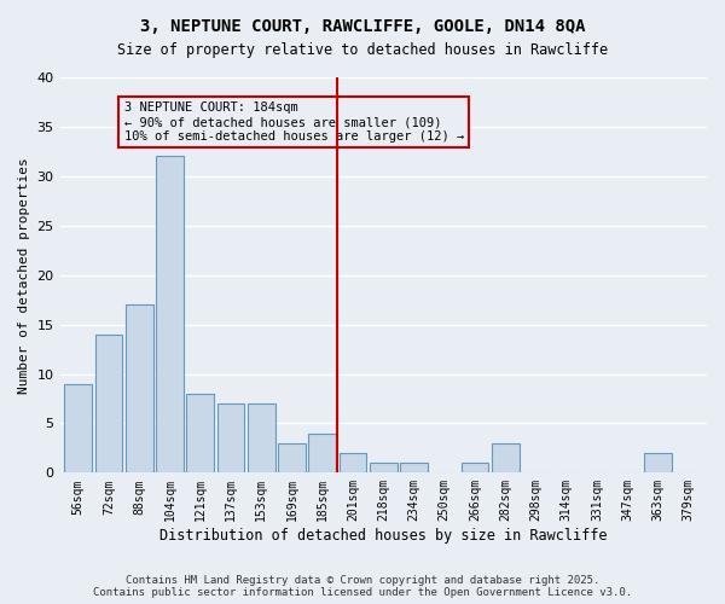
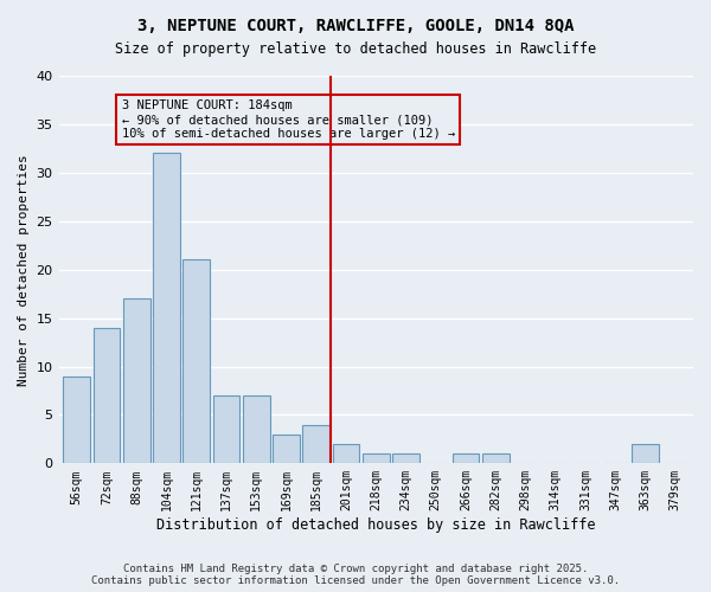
121sqm: 8 -> 21
282sqm: 3 -> 1
